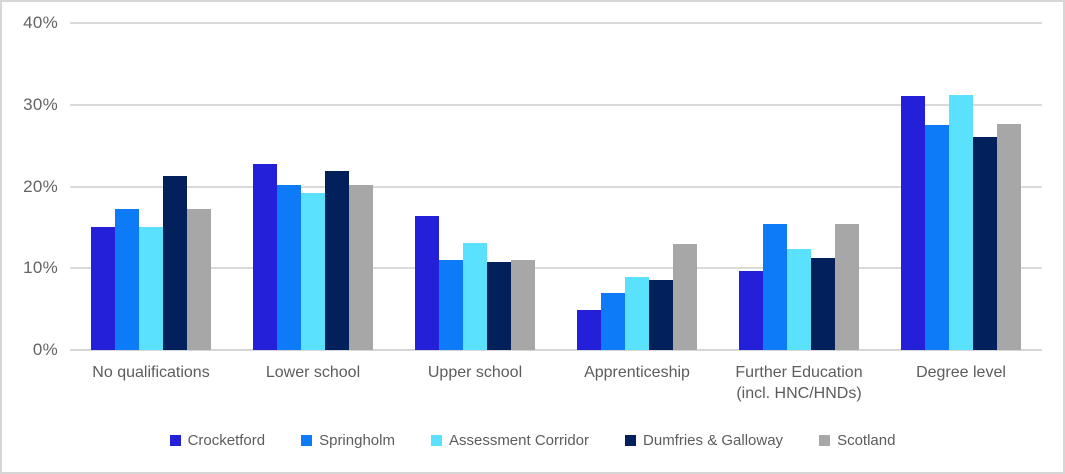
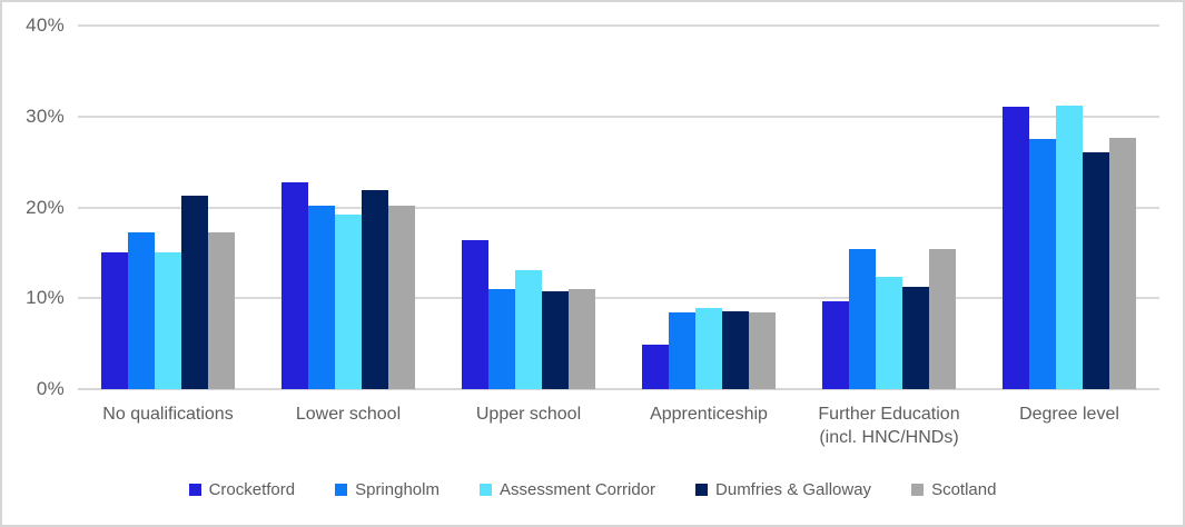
Springholm/Apprenticeship: 7% -> 8%
Scotland/Apprenticeship: 13% -> 8%
